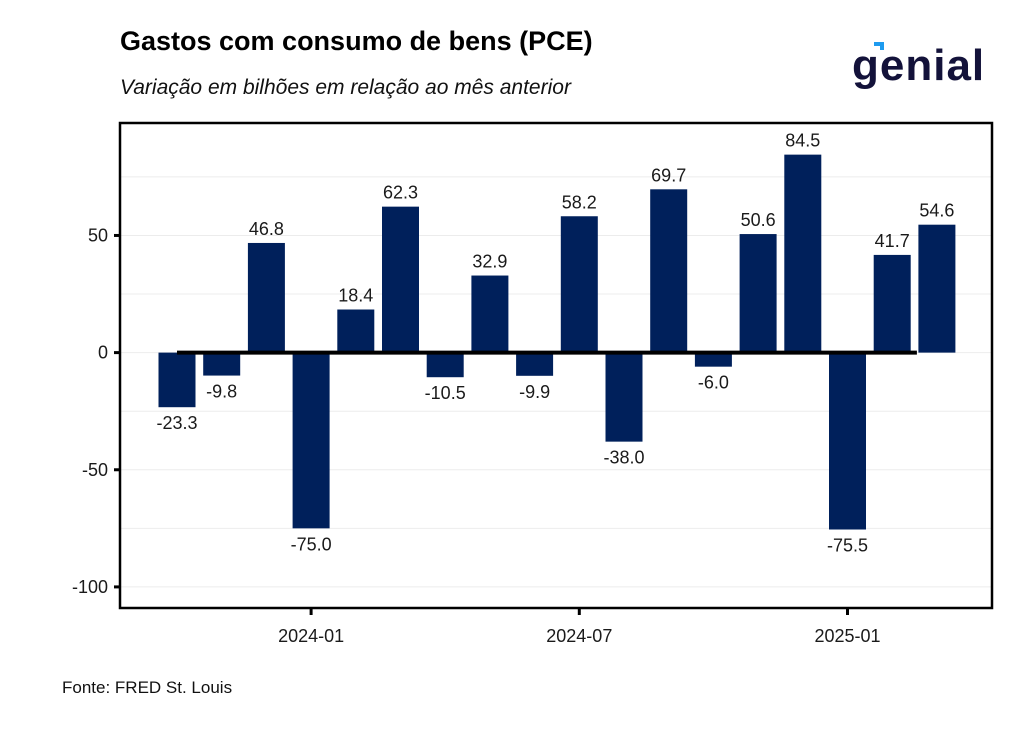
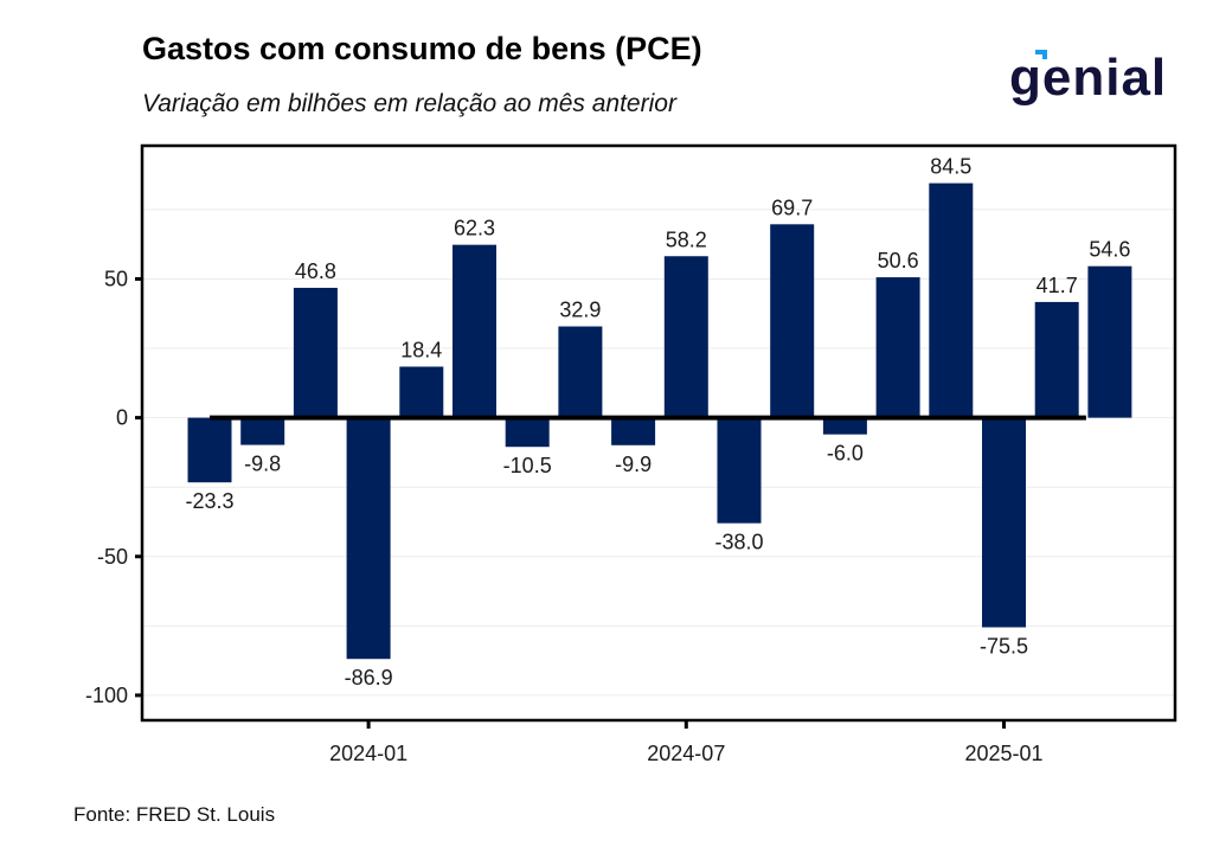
2024-01: -75.0 -> -86.9
